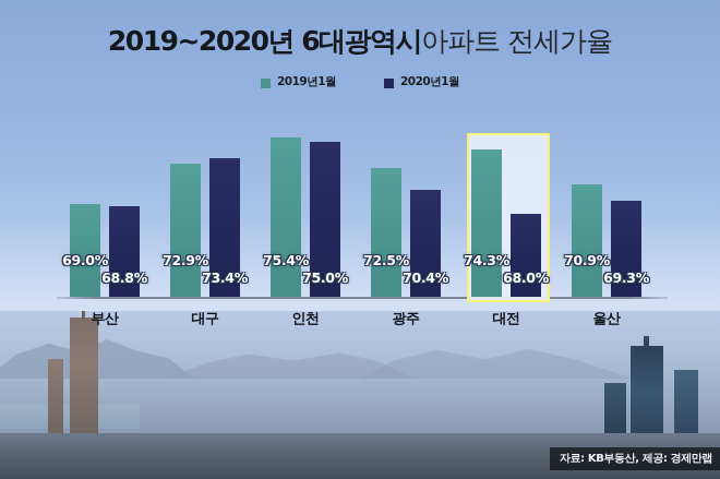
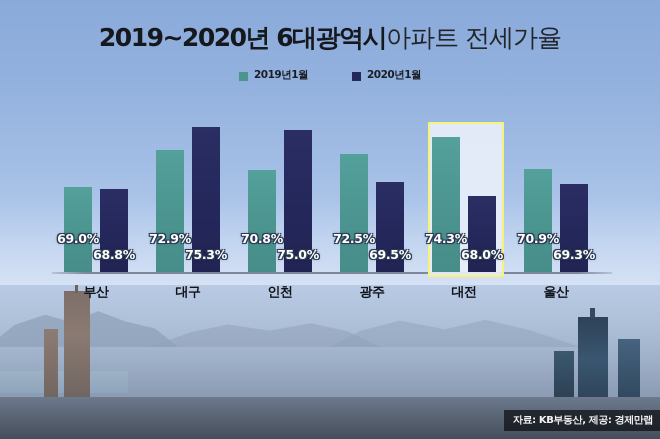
2020년1월/대구: 73.4% -> 75.3%
2019년1월/인천: 75.4% -> 70.8%
2020년1월/광주: 70.4% -> 69.5%
